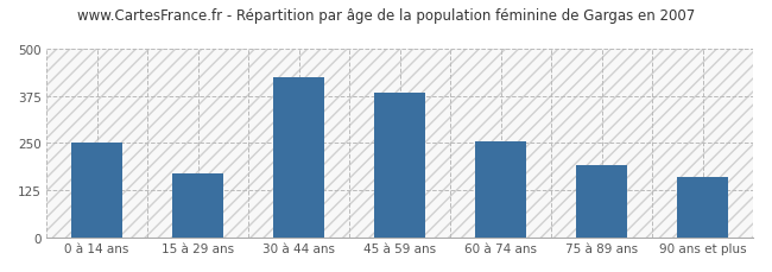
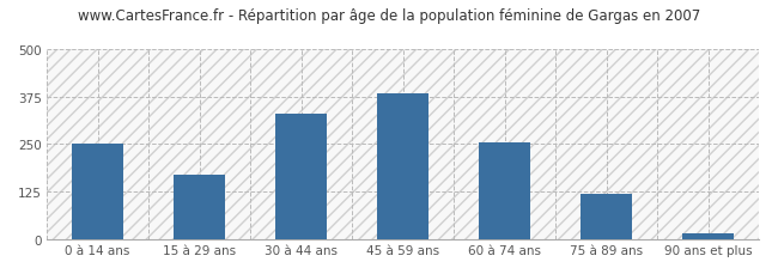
30 à 44 ans: 425 -> 330
75 à 89 ans: 190 -> 120
90 ans et plus: 160 -> 15
